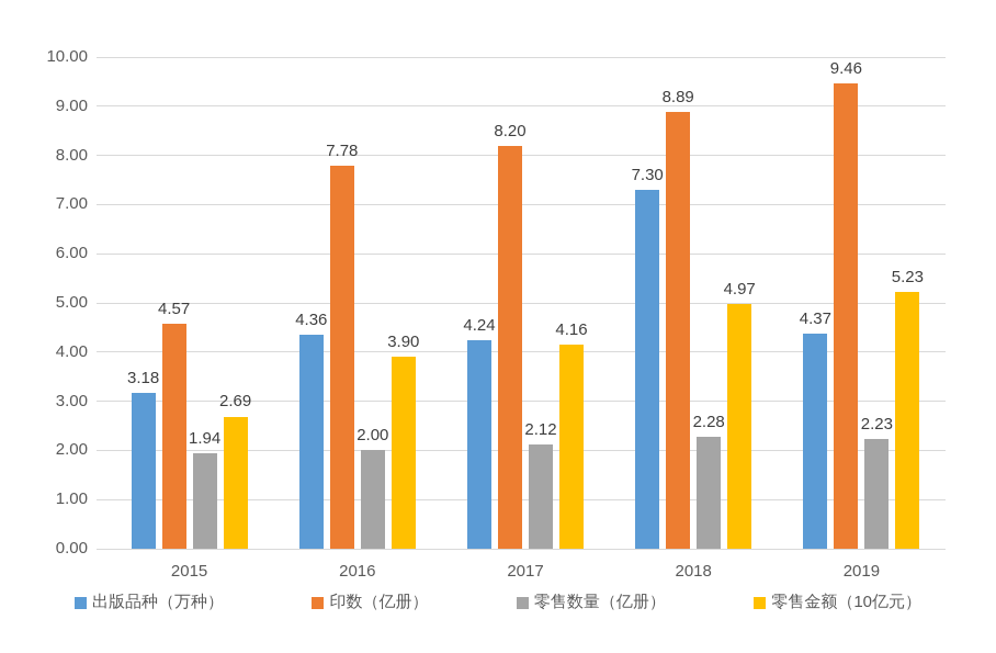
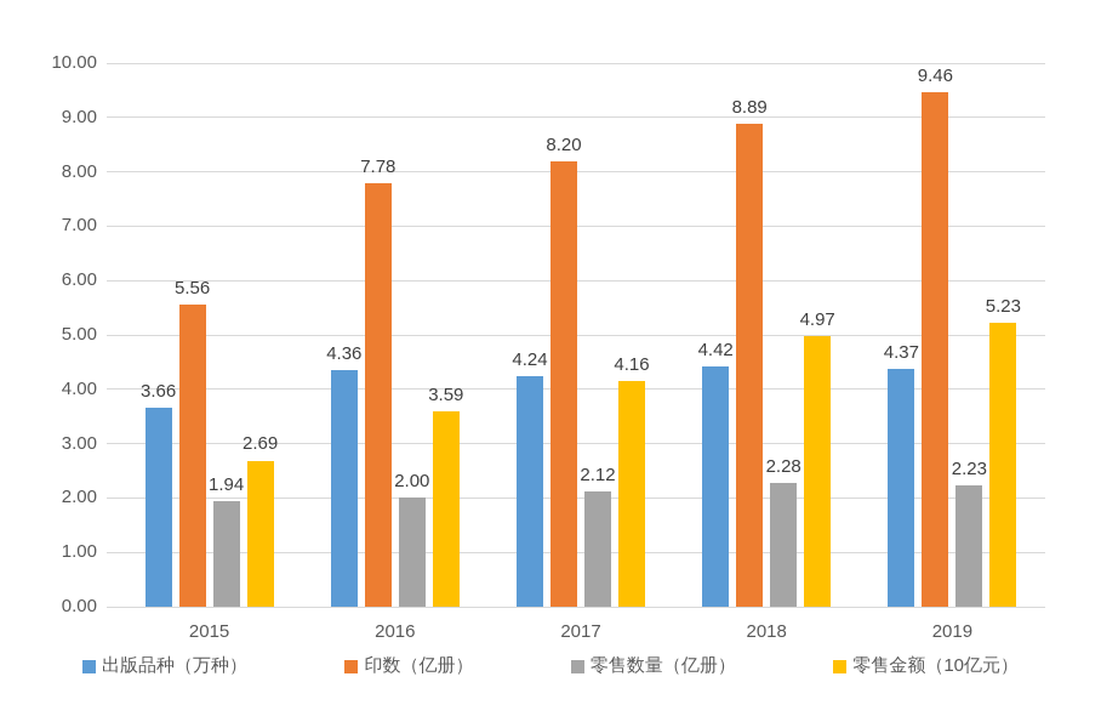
出版品种（万种）/2015: 3.18 -> 3.66
印数（亿册）/2015: 4.57 -> 5.56
零售金额（10亿元）/2016: 3.90 -> 3.59
出版品种（万种）/2018: 7.30 -> 4.42
